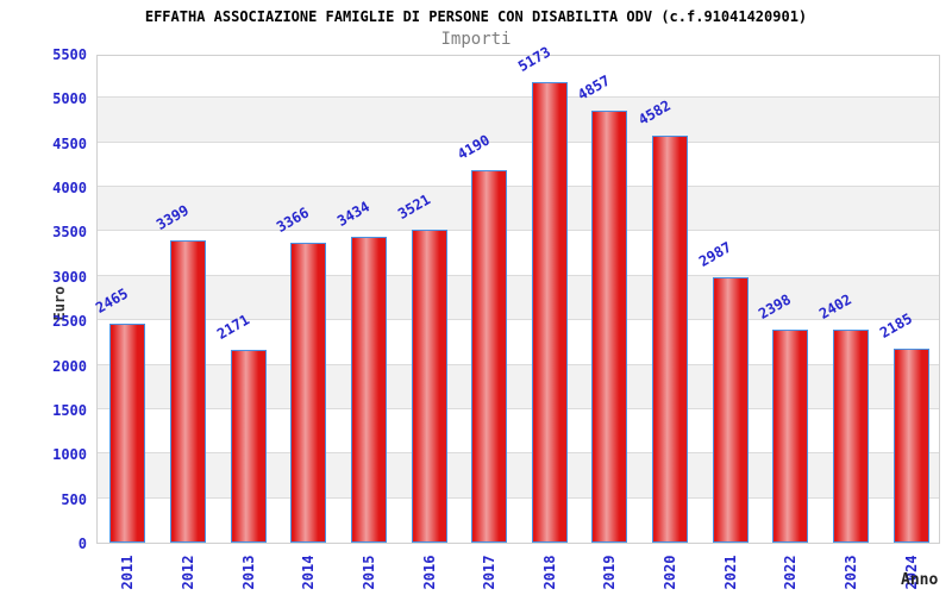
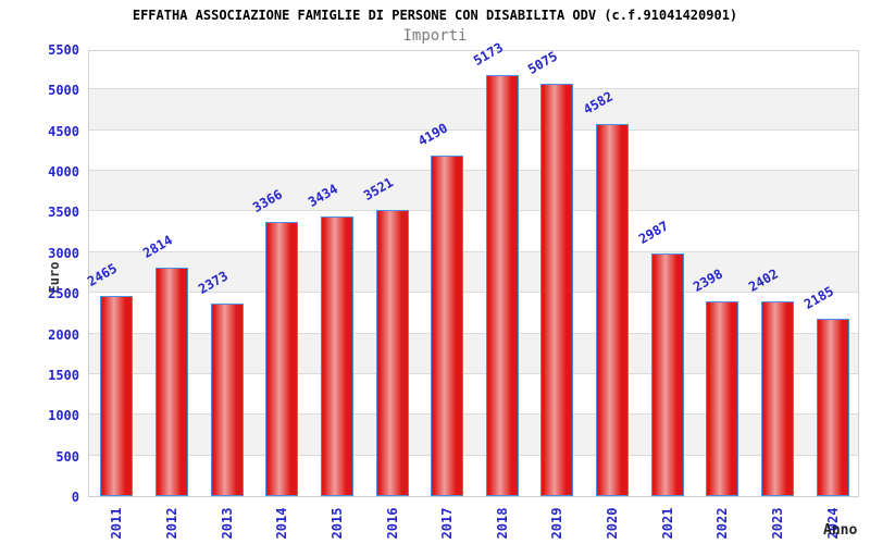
2012: 3399 -> 2814
2013: 2171 -> 2373
2019: 4857 -> 5075
